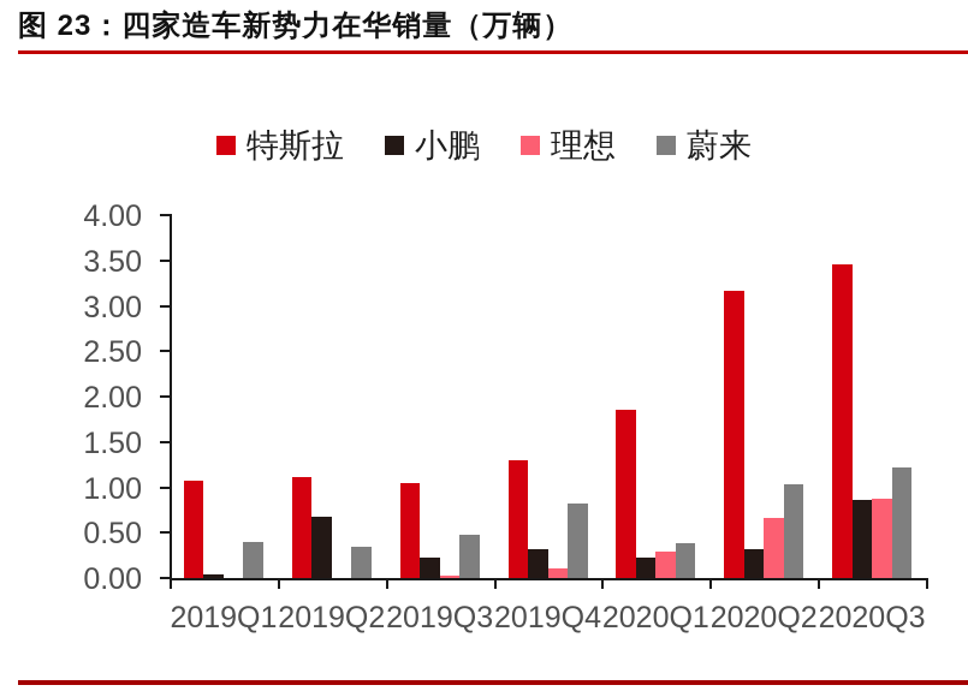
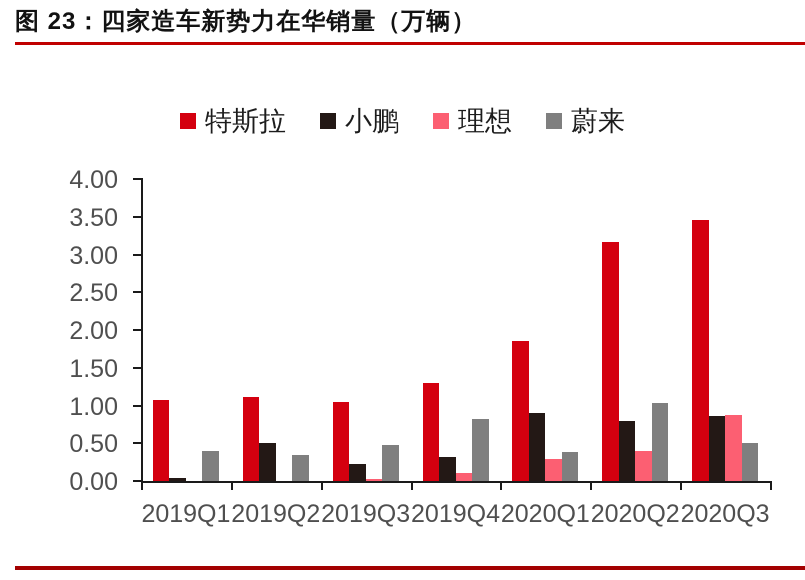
小鹏/2019Q2: 0.7 -> 0.5
小鹏/2020Q1: 0.2 -> 0.9
小鹏/2020Q2: 0.3 -> 0.8
理想/2020Q2: 0.7 -> 0.4
蔚来/2020Q3: 1.2 -> 0.5
